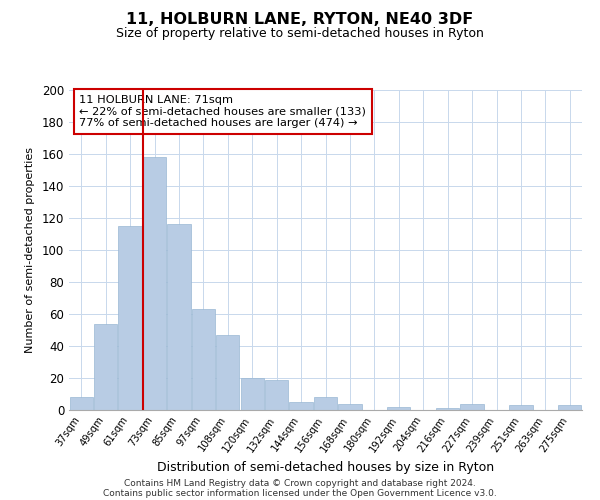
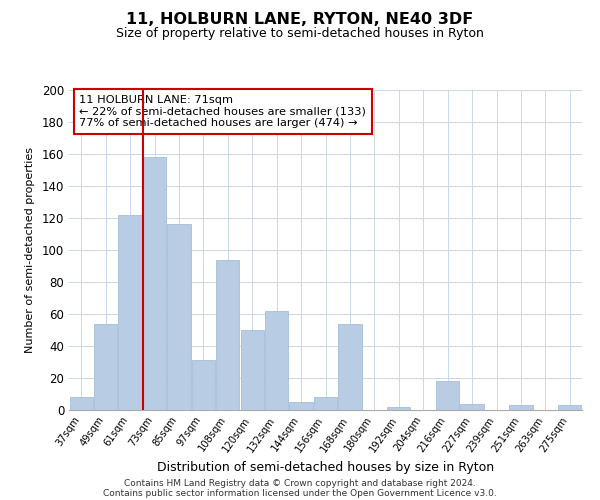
61sqm: 115 -> 122
97sqm: 63 -> 31
108sqm: 47 -> 94
120sqm: 20 -> 50
132sqm: 19 -> 62
168sqm: 4 -> 54
216sqm: 1 -> 18
